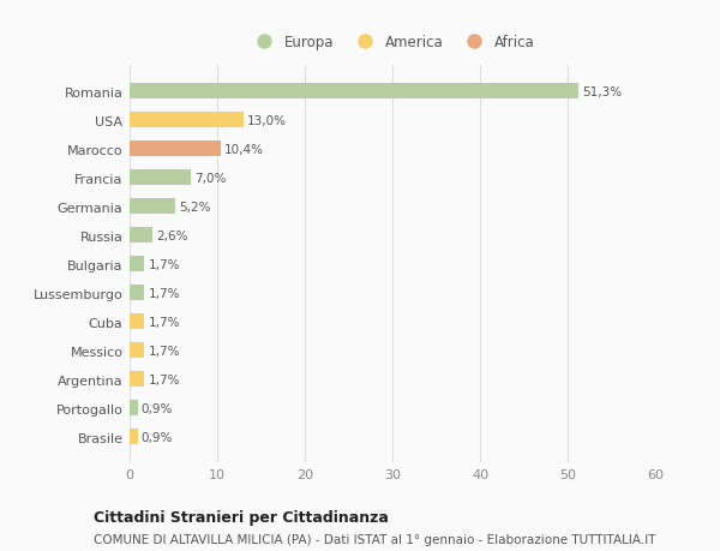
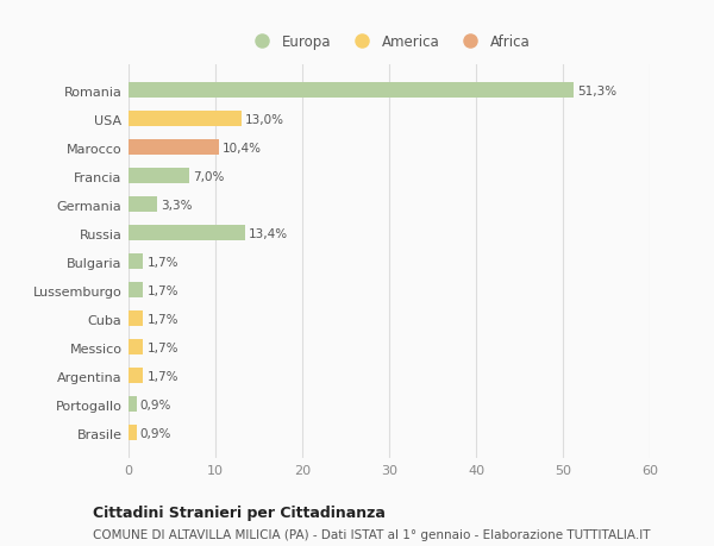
Germania: 5,2% -> 3,3%
Russia: 2,6% -> 13,4%
